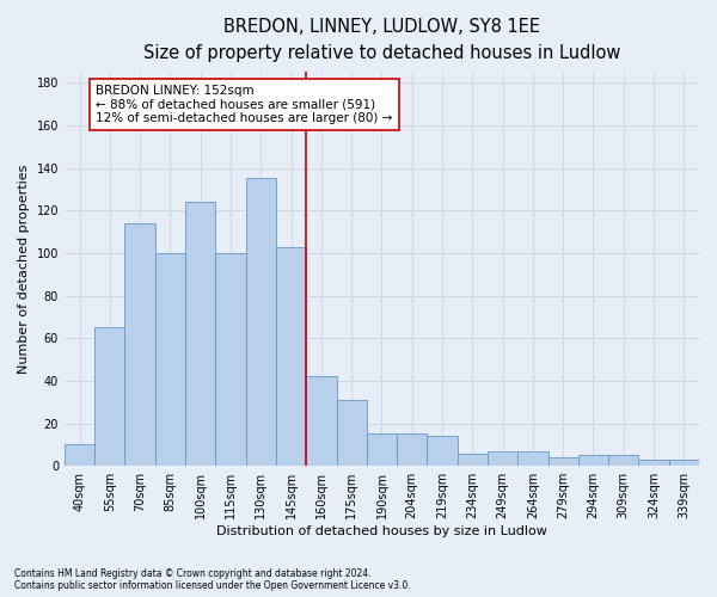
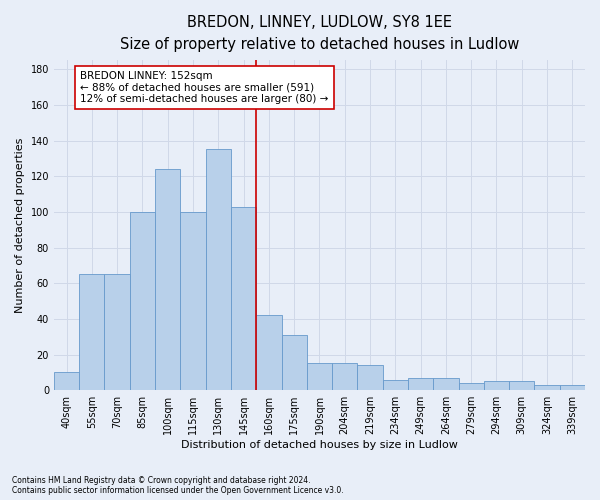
70sqm: 114 -> 65
